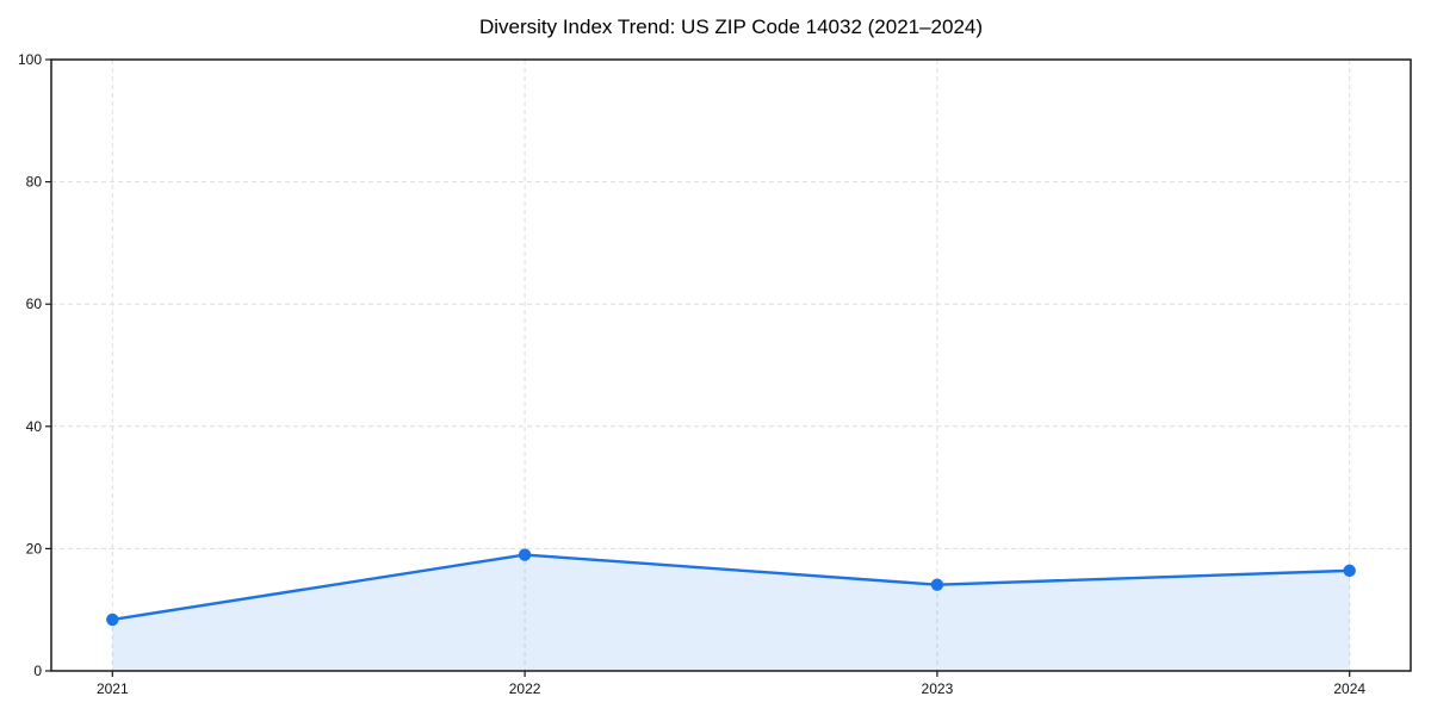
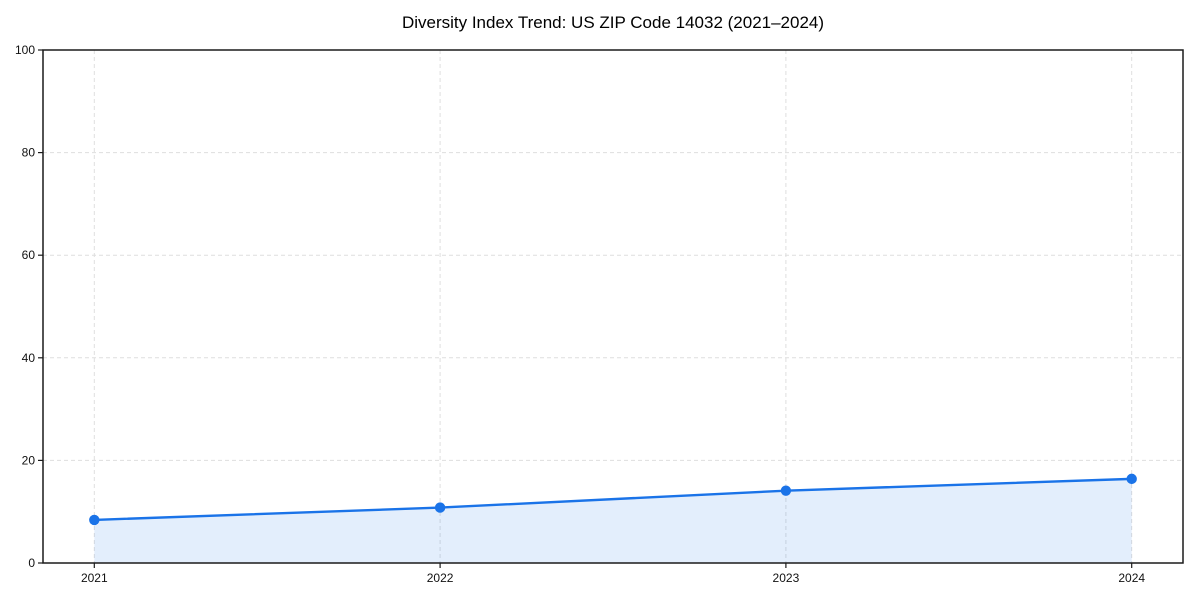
2022: 19 -> 11
